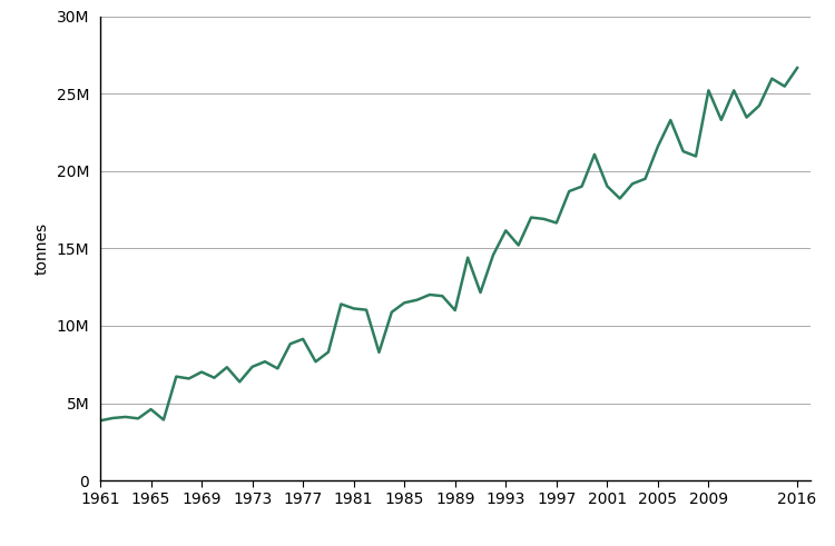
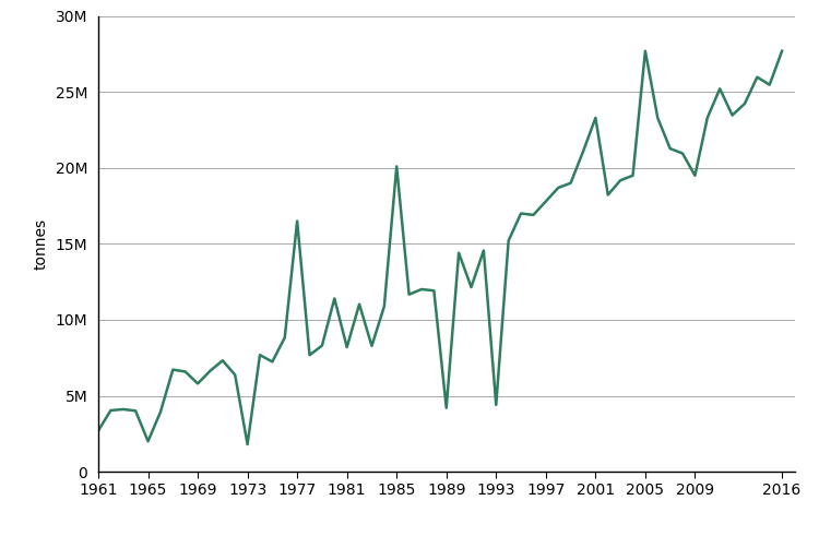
1961: 3.9M -> 2.7M
1965: 4.6M -> 2.0M
1969: 7.0M -> 5.8M
1973: 7.3M -> 1.8M
1977: 9.1M -> 16.5M
1981: 11.1M -> 8.2M
1985: 11.5M -> 20.1M
1989: 11.0M -> 4.2M
1993: 16.2M -> 4.4M
1997: 16.7M -> 17.8M
2001: 19.0M -> 23.3M
2005: 21.6M -> 27.7M
2009: 25.2M -> 19.5M
2016: 26.7M -> 27.7M
